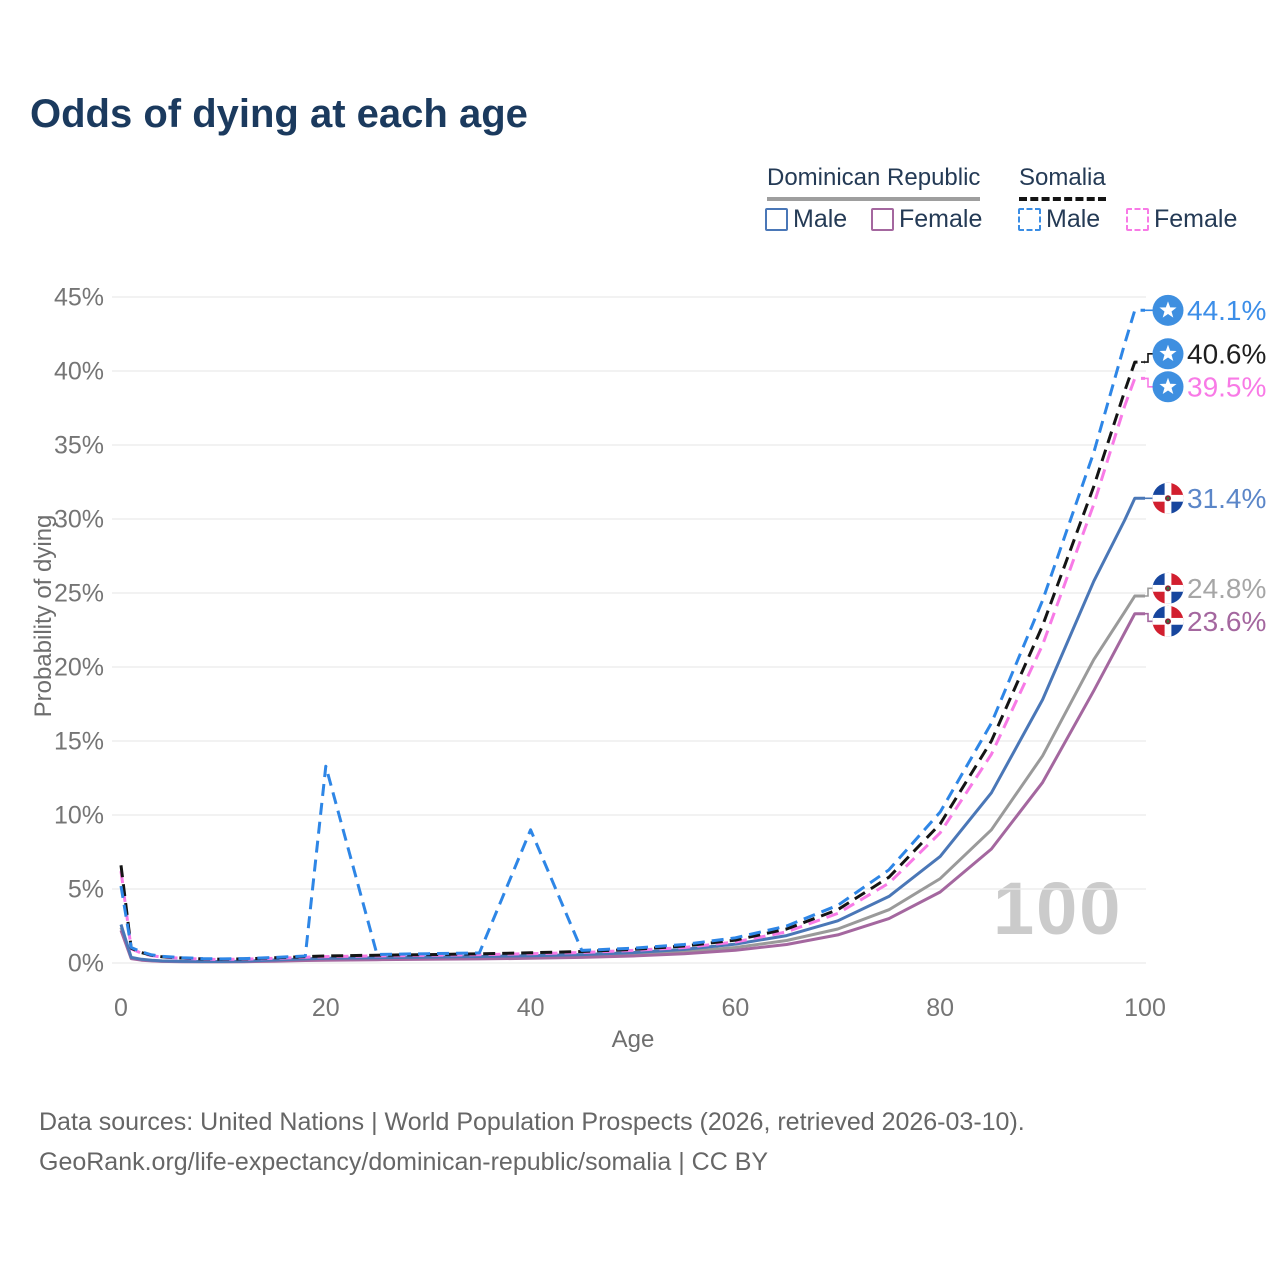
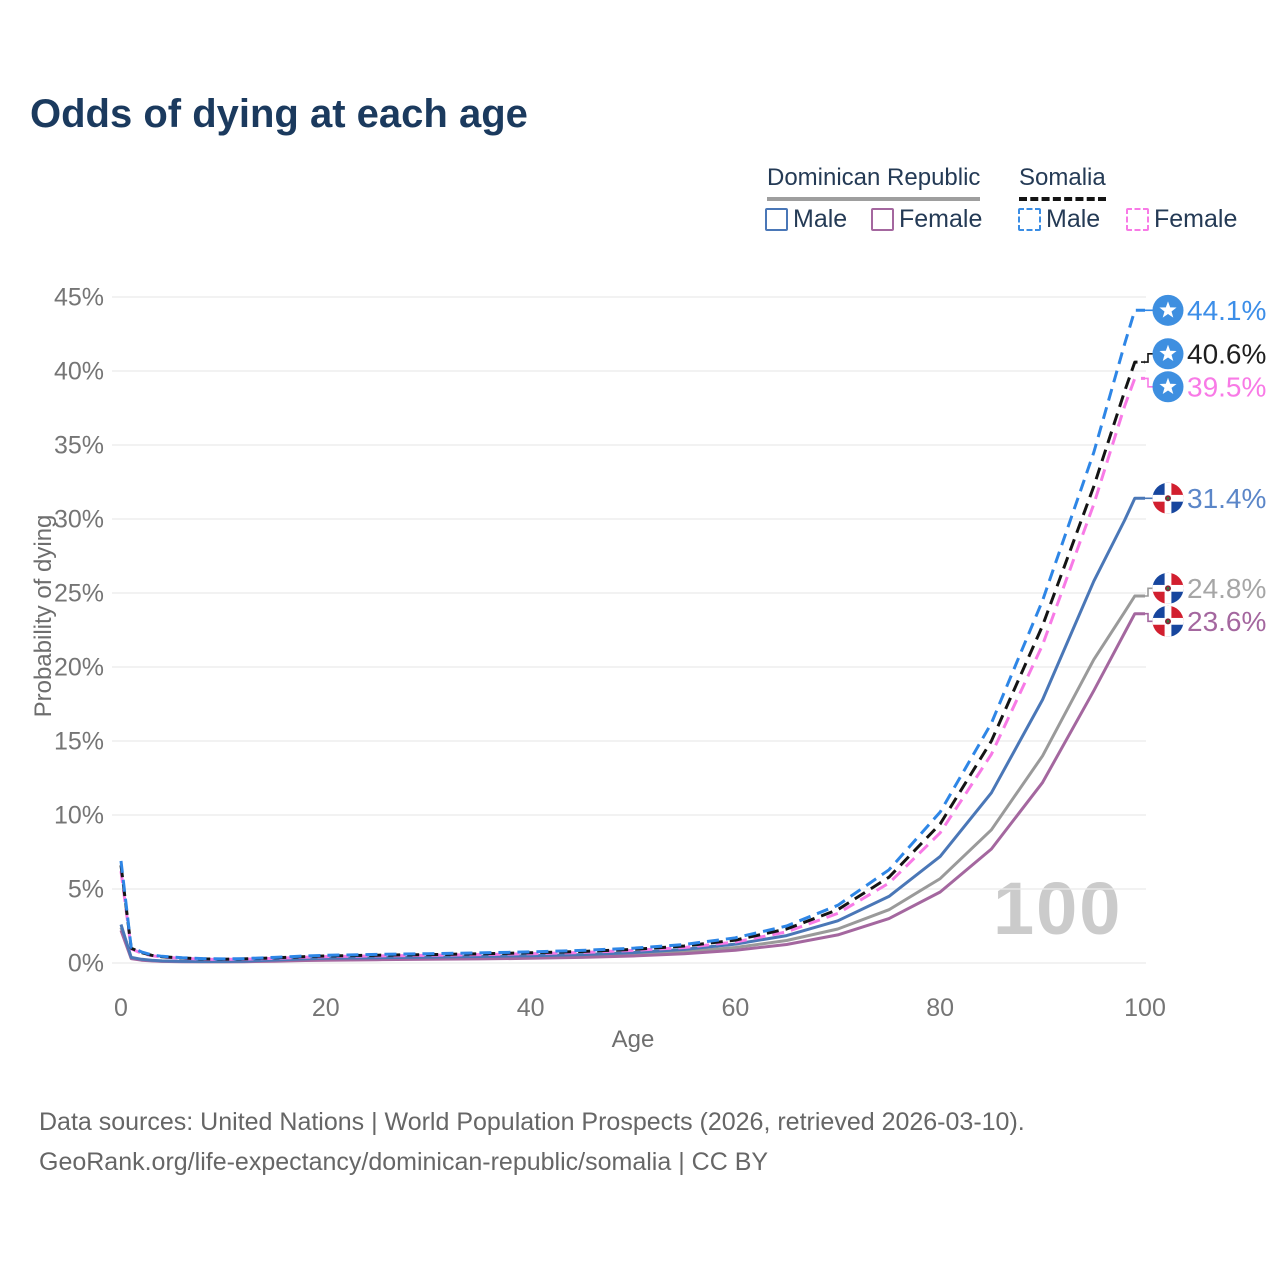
Somalia Male/0: 5.2% -> 6.9%
Somalia Male/20: 13.3% -> 0.5%
Somalia Male/40: 9.0% -> 0.8%
